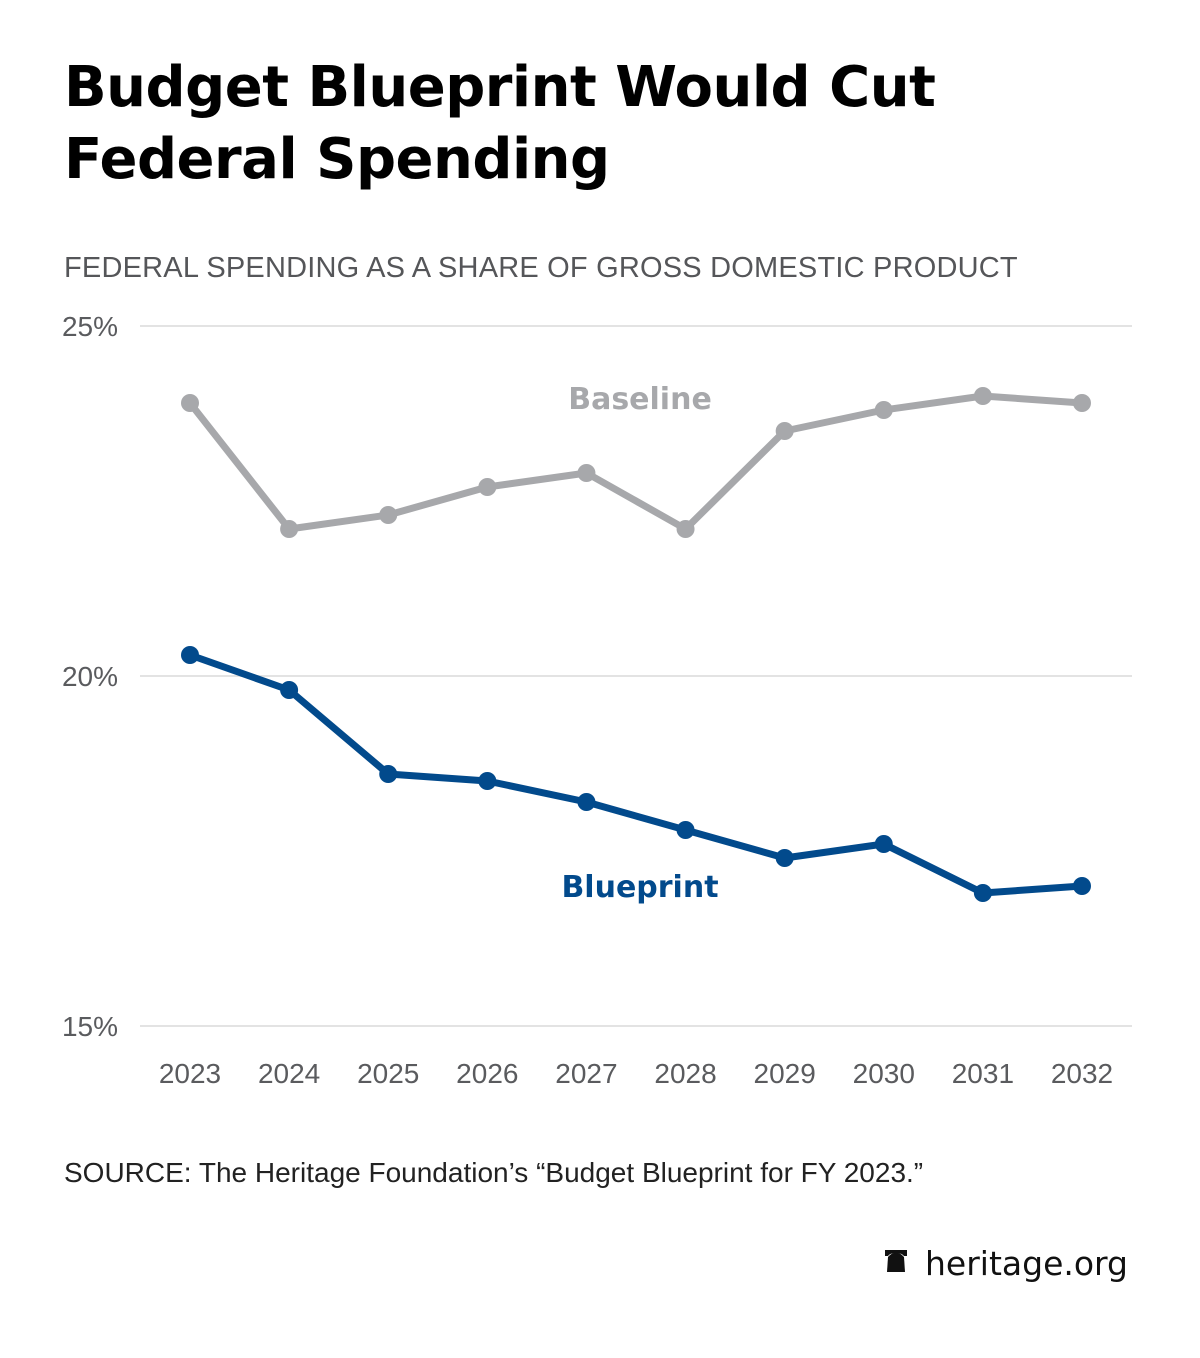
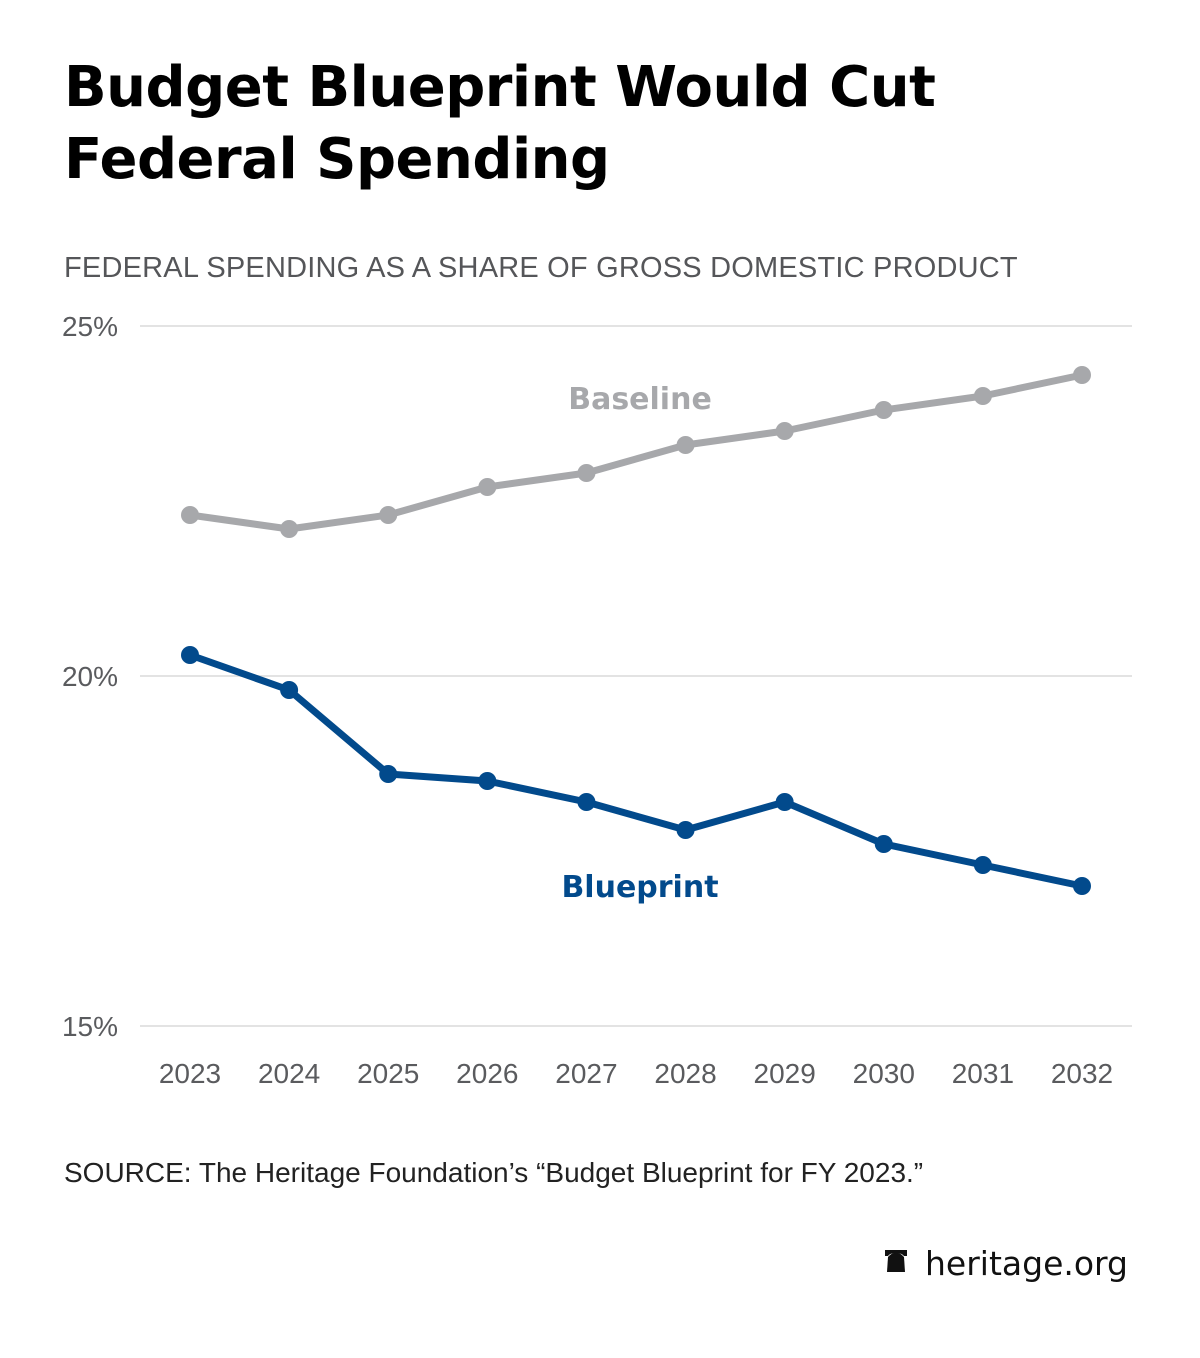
Baseline/2023: 23.9% -> 22.3%
Baseline/2028: 22.1% -> 23.3%
Blueprint/2029: 17.4% -> 18.2%
Blueprint/2031: 16.9% -> 17.3%
Baseline/2032: 23.9% -> 24.3%
